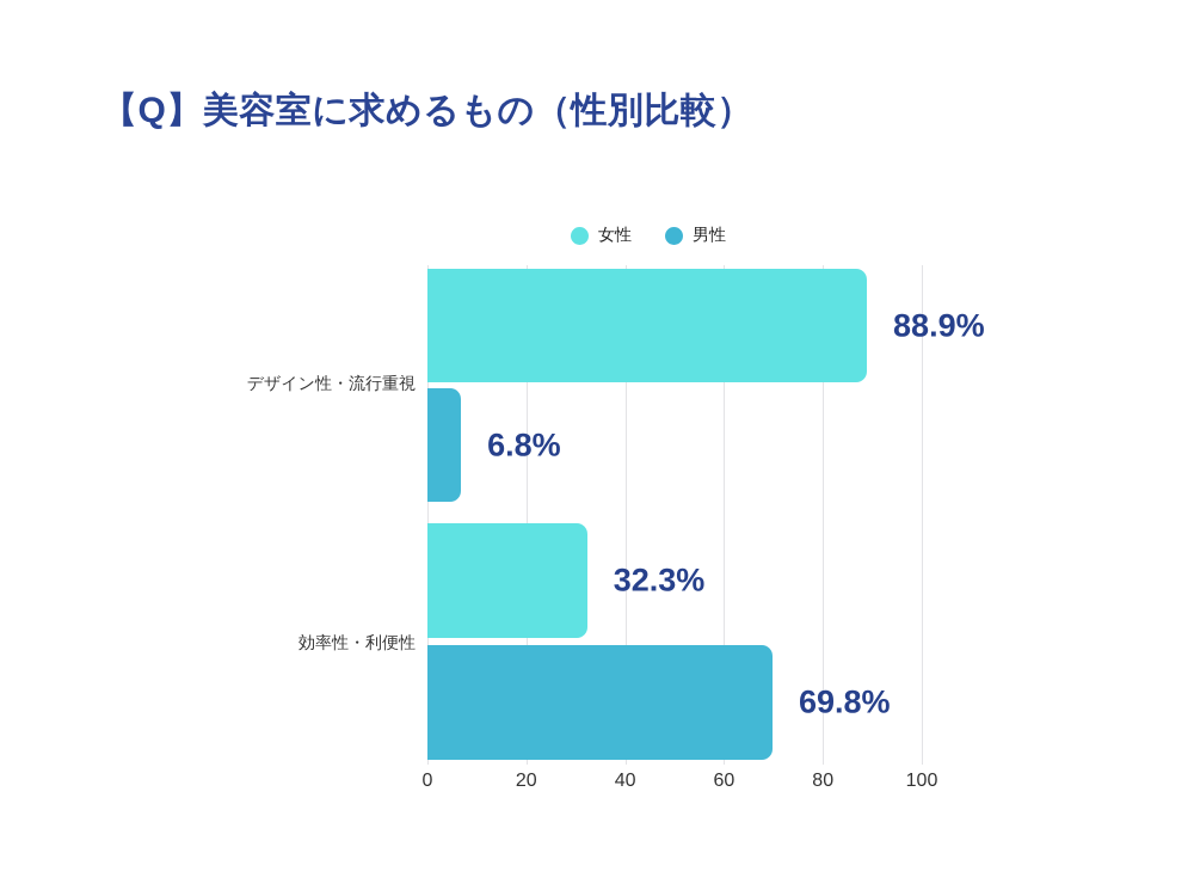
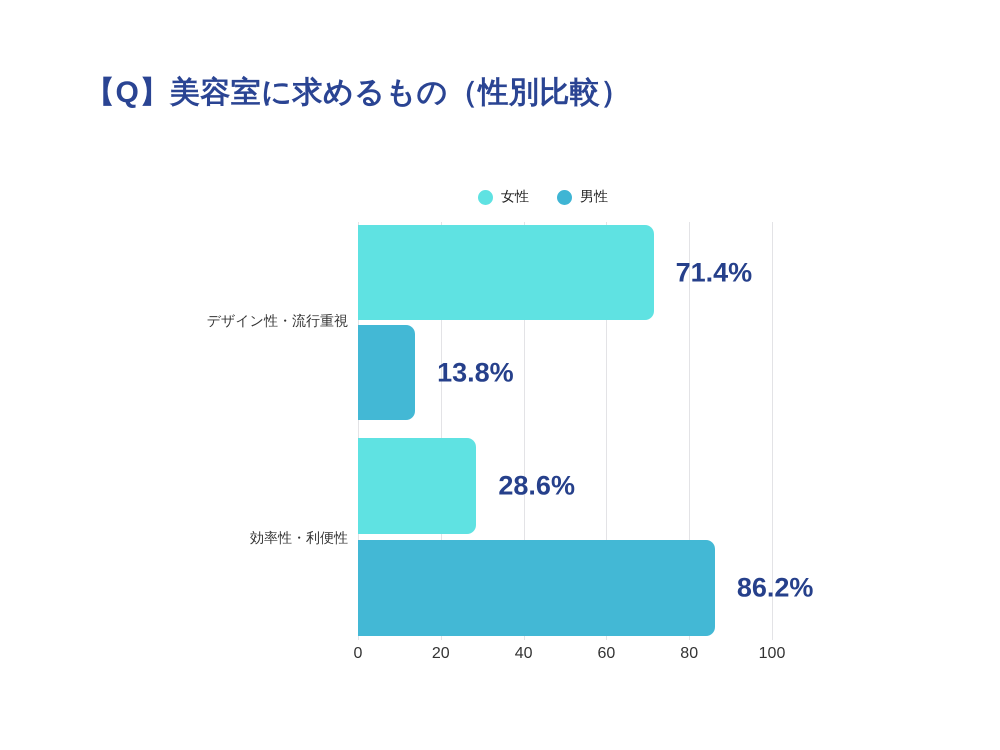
女性/デザイン性・流行重視: 88.9% -> 71.4%
男性/デザイン性・流行重視: 6.8% -> 13.8%
女性/効率性・利便性: 32.3% -> 28.6%
男性/効率性・利便性: 69.8% -> 86.2%
